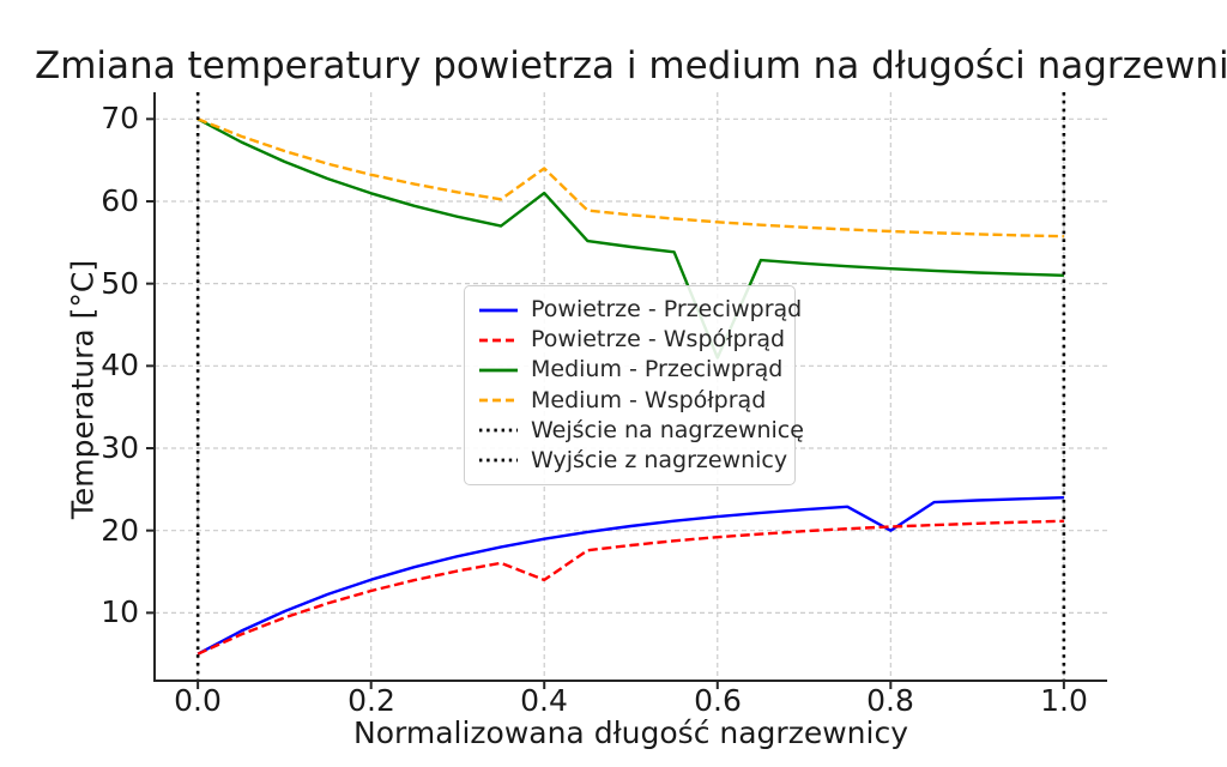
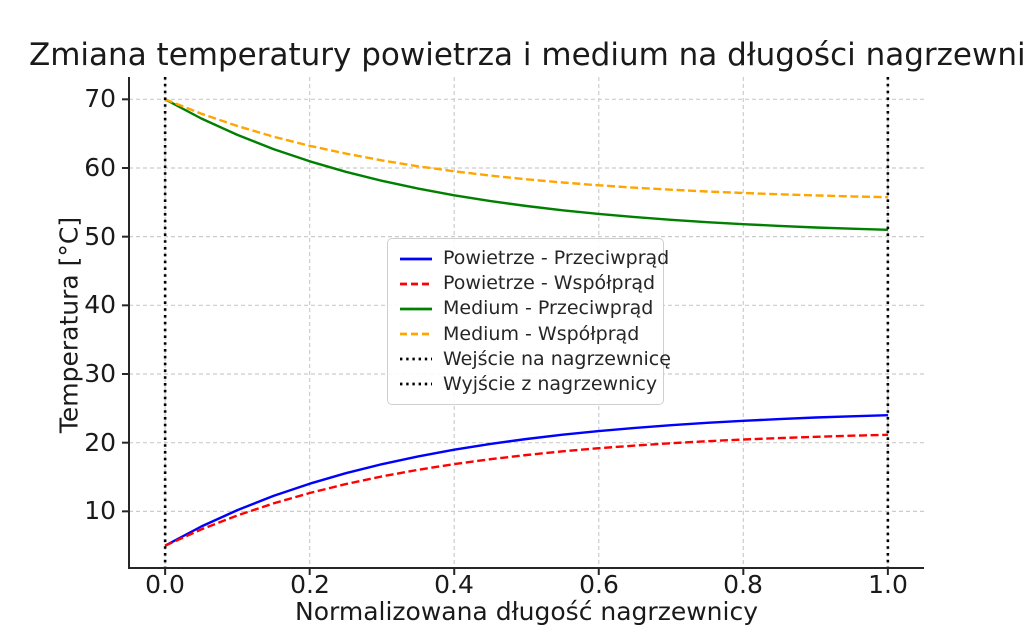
Powietrze - Współprąd/0.4: 14 -> 17
Medium - Przeciwprąd/0.4: 61 -> 56
Medium - Współprąd/0.4: 64 -> 60
Medium - Przeciwprąd/0.6: 41 -> 53
Powietrze - Przeciwprąd/0.8: 20 -> 23
